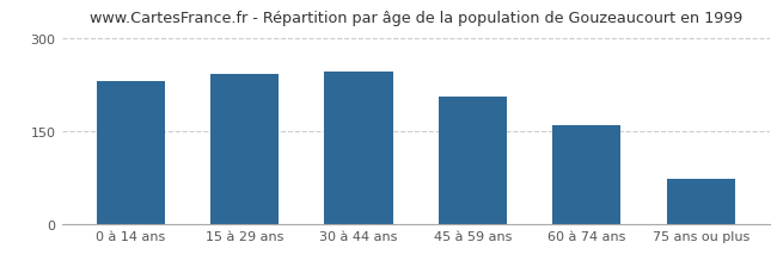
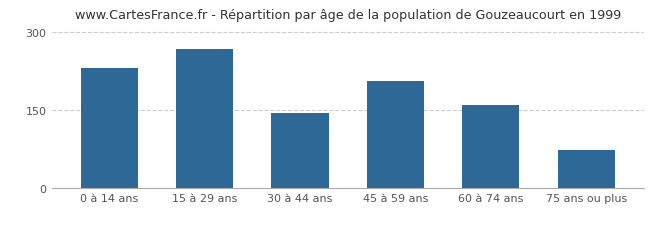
15 à 29 ans: 242 -> 266
30 à 44 ans: 245 -> 144
